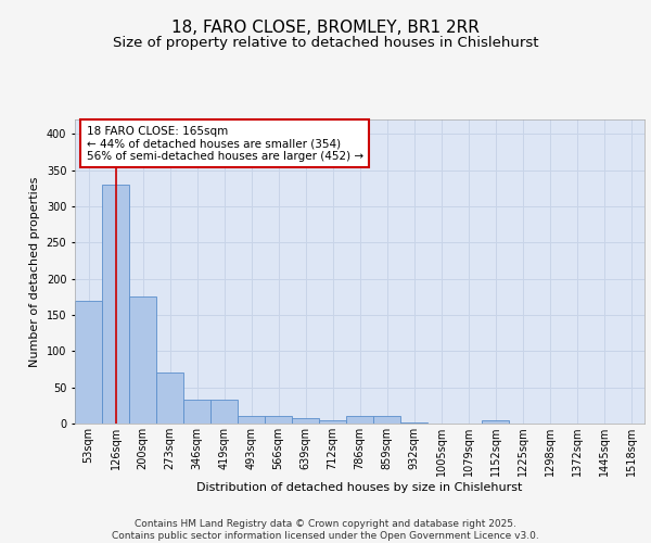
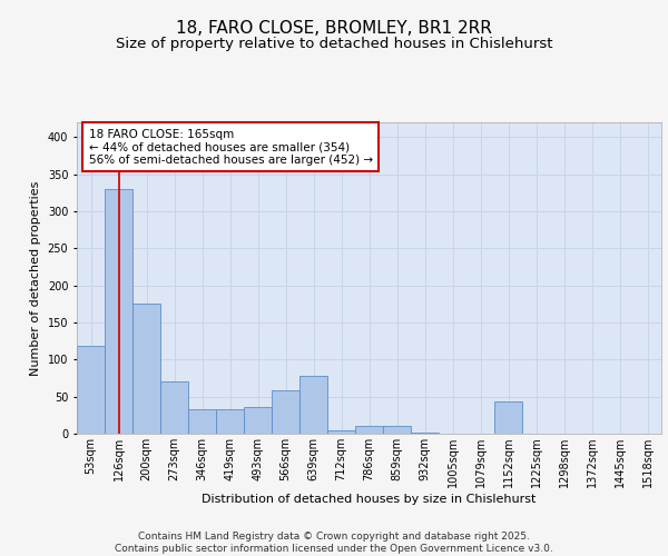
53sqm: 170 -> 118
493sqm: 10 -> 36
566sqm: 10 -> 58
639sqm: 7 -> 78
1152sqm: 5 -> 44
